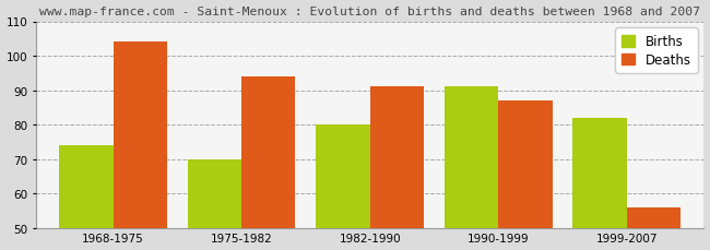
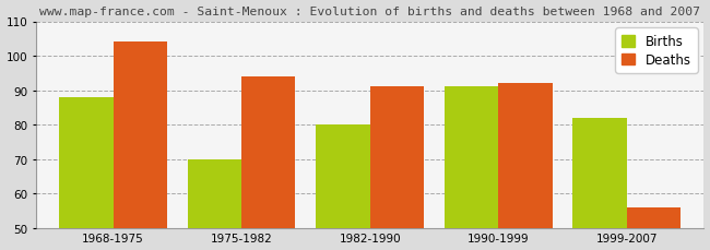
Births/1968-1975: 74 -> 88
Deaths/1990-1999: 87 -> 92
